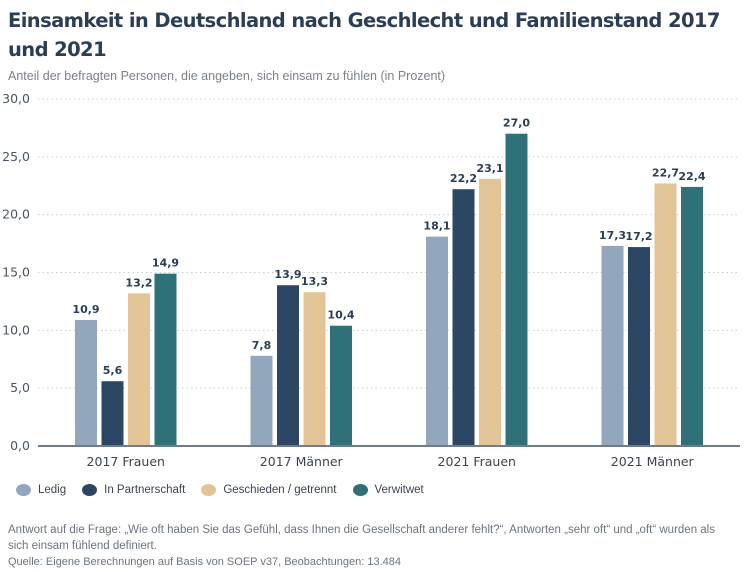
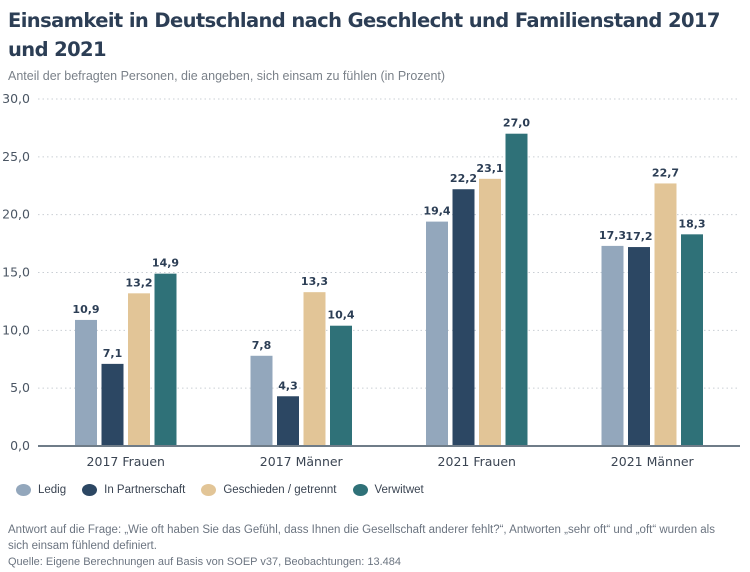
In Partnerschaft/2017 Frauen: 5,6 -> 7,1
In Partnerschaft/2017 Männer: 13,9 -> 4,3
Ledig/2021 Frauen: 18,1 -> 19,4
Verwitwet/2021 Männer: 22,4 -> 18,3
